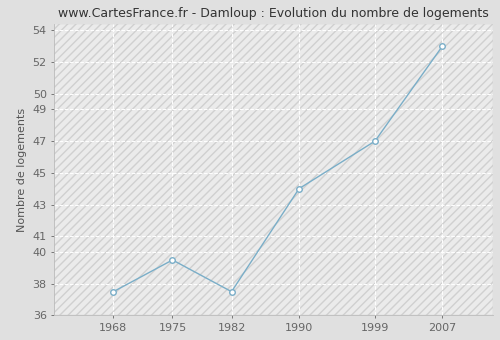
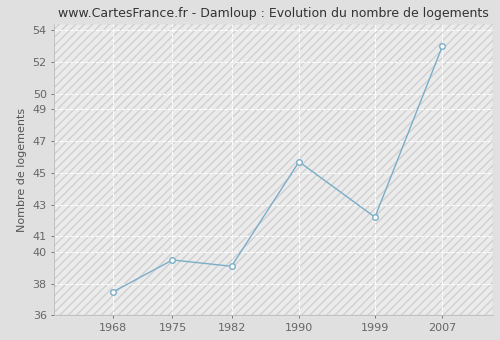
1982: 37.5 -> 39.1
1990: 44.0 -> 45.7
1999: 47.0 -> 42.2
